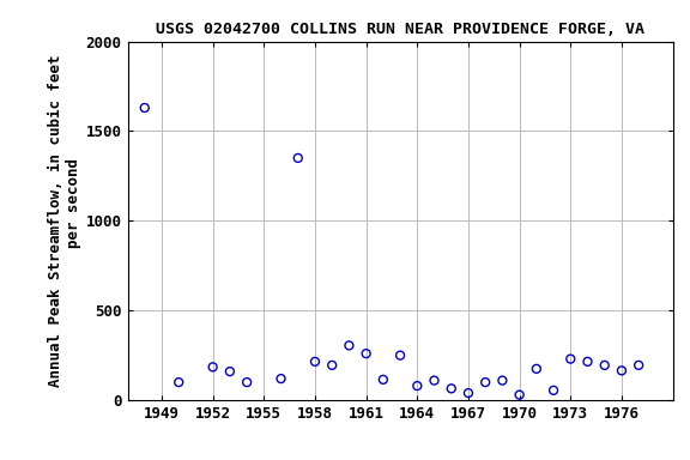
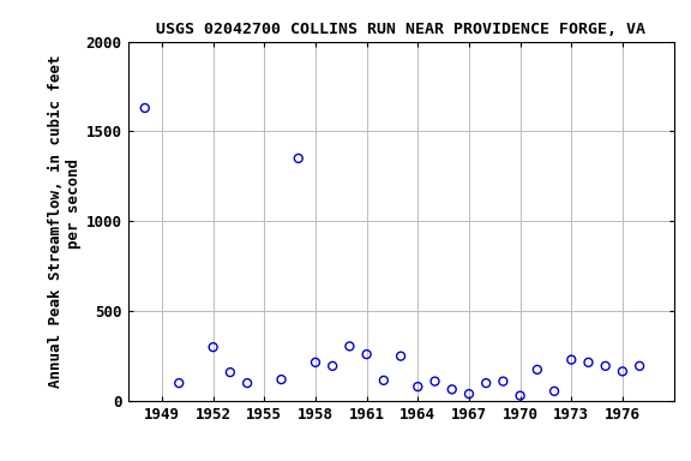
1952: 180 -> 300
